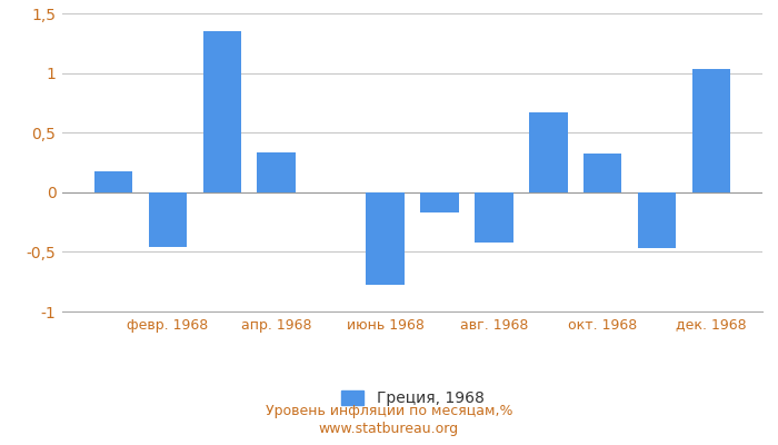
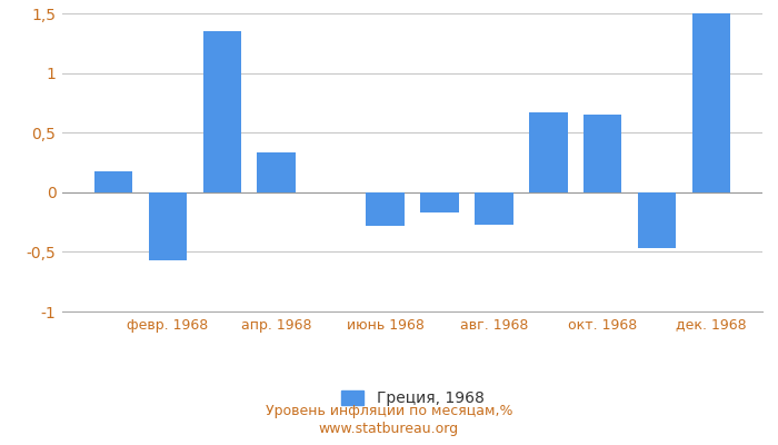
февр. 1968: -0,46 -> -0,57
июнь 1968: -0,78 -> -0,28
авг. 1968: -0,42 -> -0,27
окт. 1968: 0,32 -> 0,65
дек. 1968: 1,03 -> 1,50
